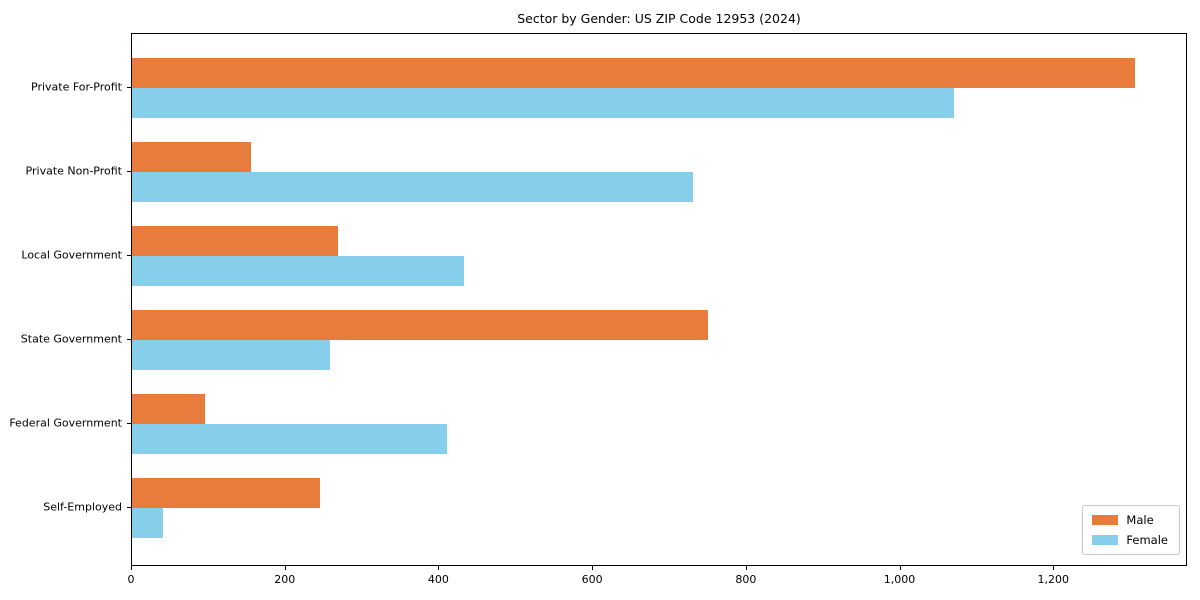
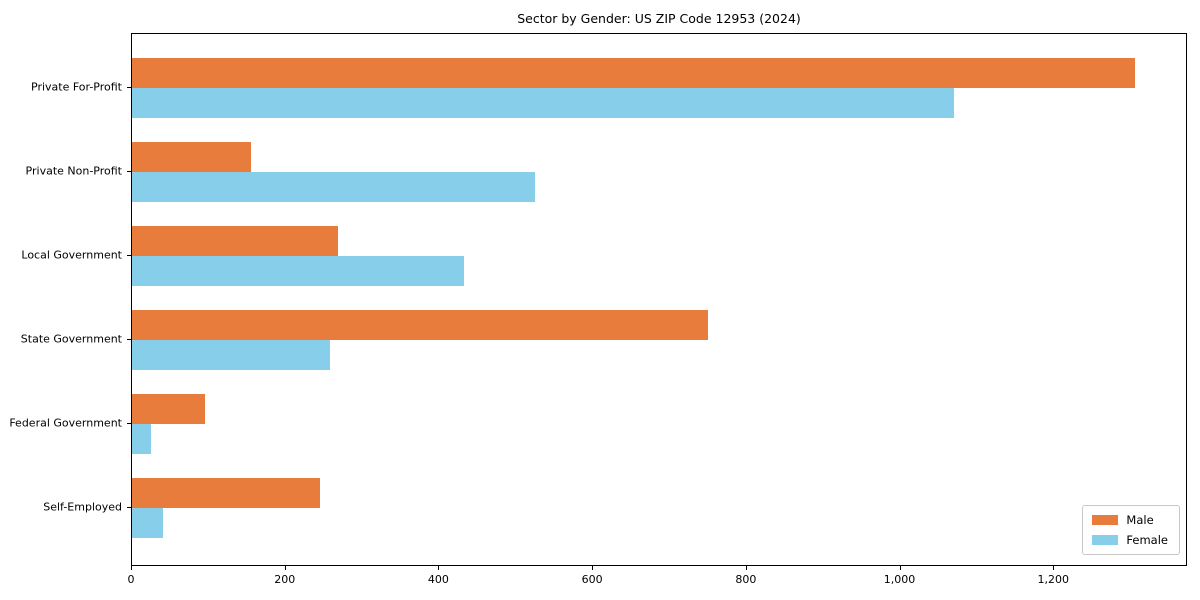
Female/Private Non-Profit: 730 -> 520
Female/Federal Government: 410 -> 20
